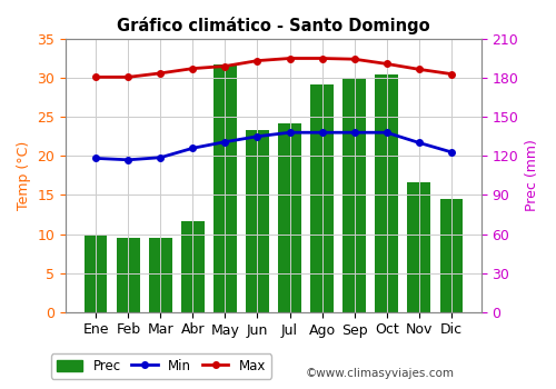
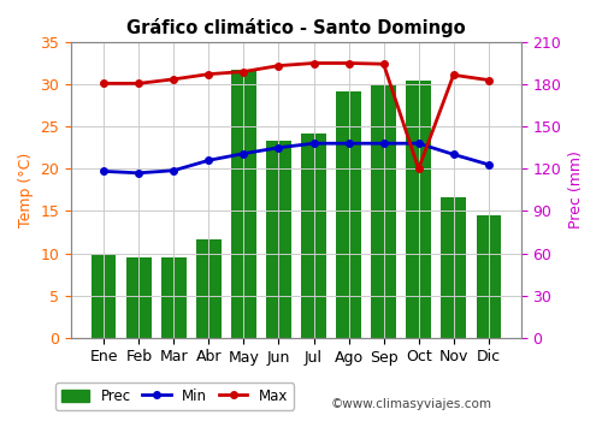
Max/Oct: 31.8 -> 20.0
